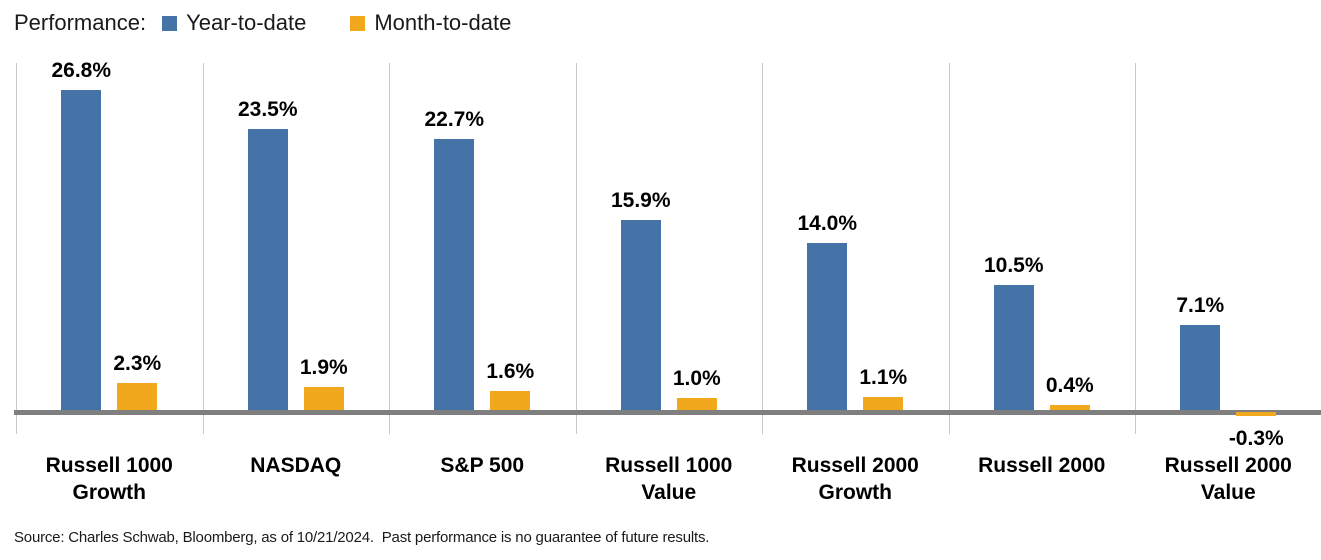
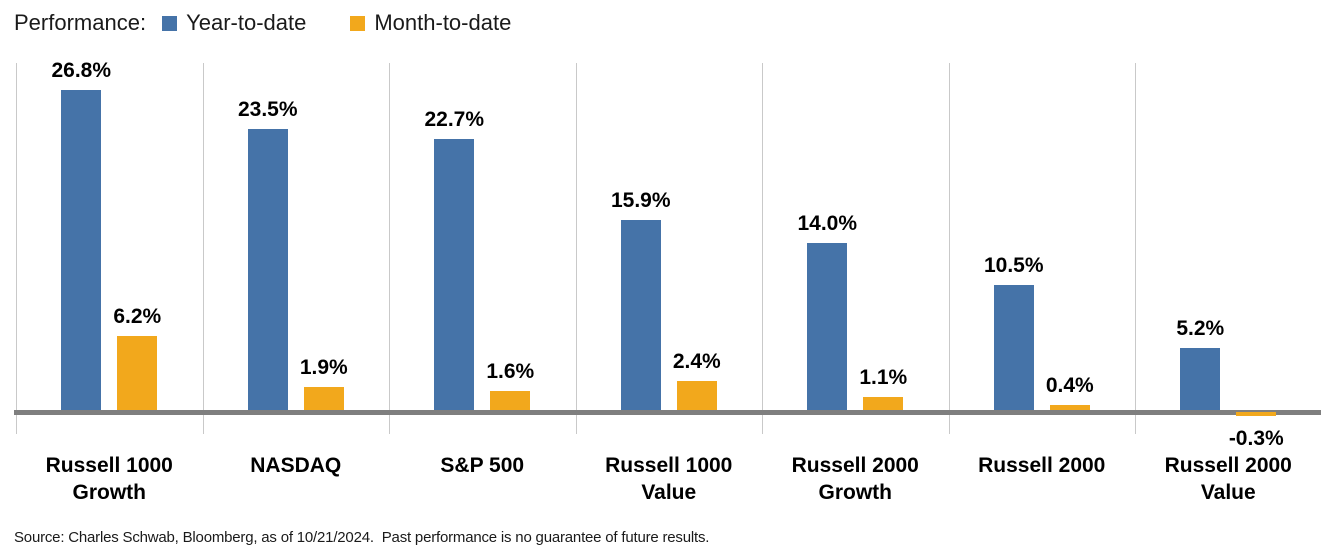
Month-to-date/Russell 1000 Growth: 2.3% -> 6.2%
Month-to-date/Russell 1000 Value: 1.0% -> 2.4%
Year-to-date/Russell 2000 Value: 7.1% -> 5.2%
